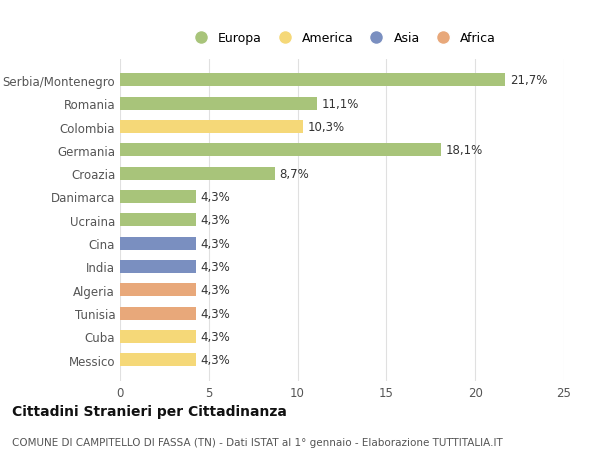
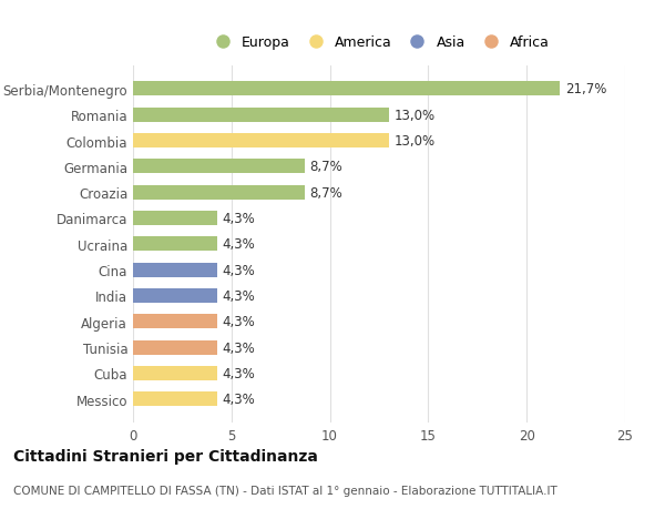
Romania: 11,1% -> 13,0%
Colombia: 10,3% -> 13,0%
Germania: 18,1% -> 8,7%
